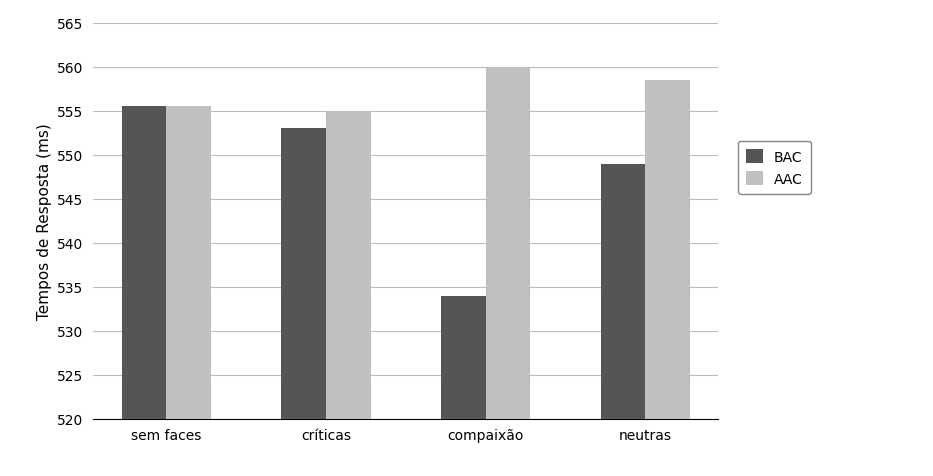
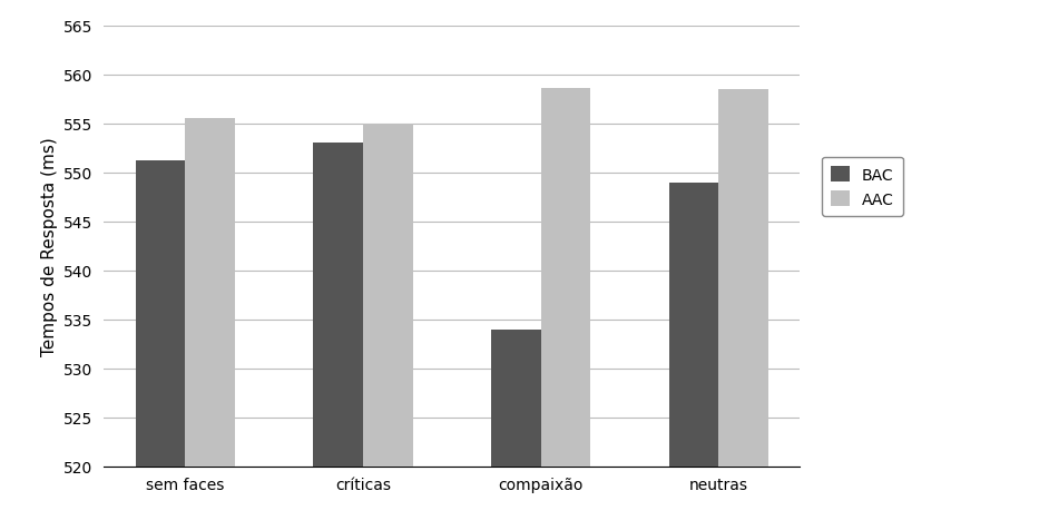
BAC/sem faces: 555.5 -> 551.2
AAC/compaixão: 560.0 -> 558.6
